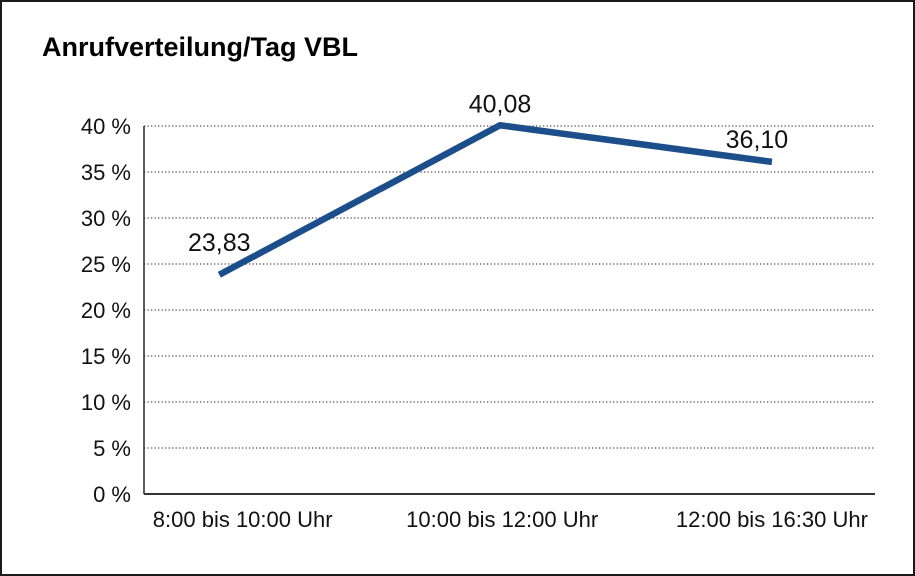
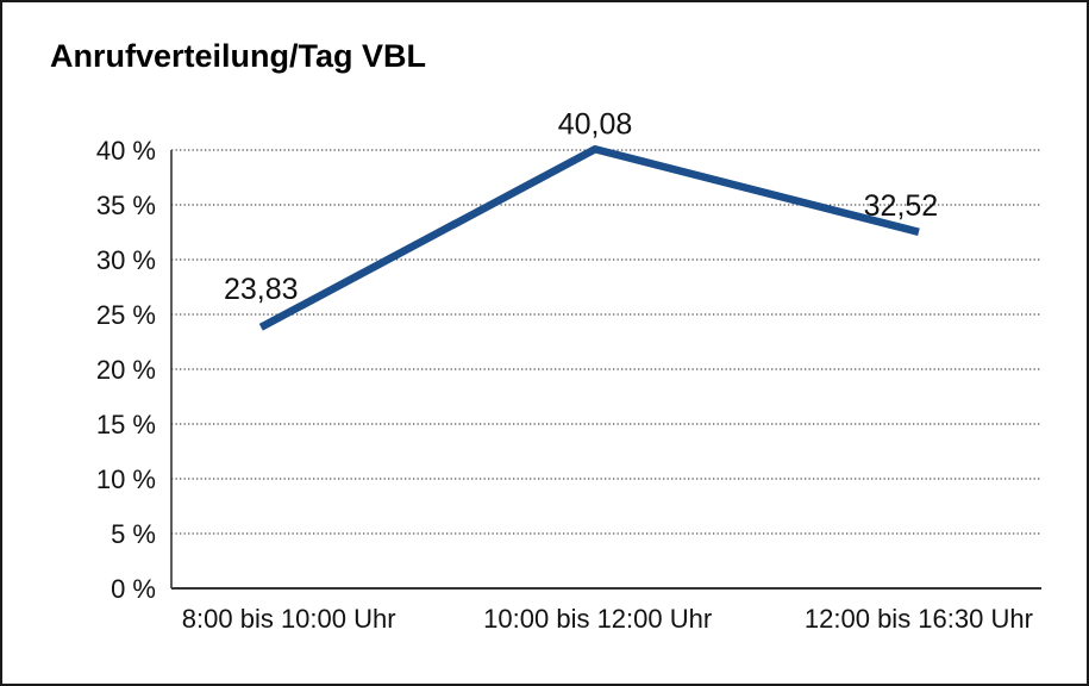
12:00 bis 16:30 Uhr: 36,10 -> 32,52
